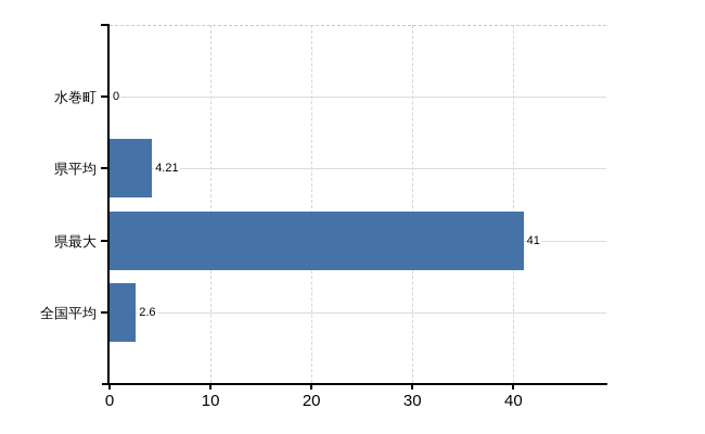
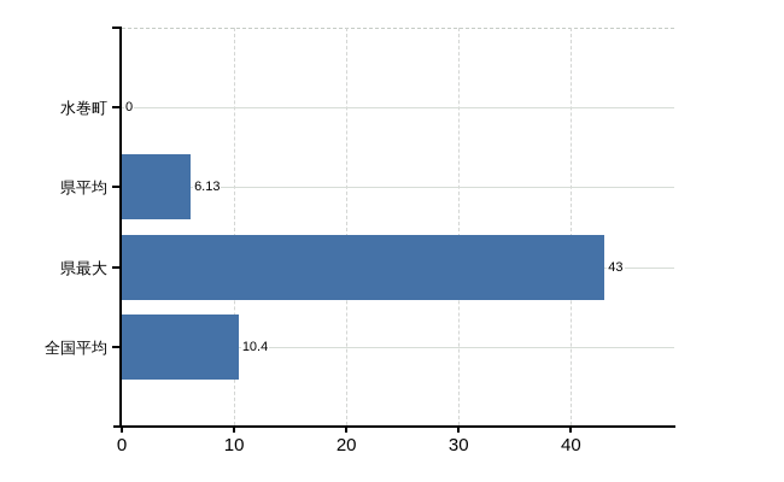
県平均: 4.21 -> 6.13
県最大: 41 -> 43
全国平均: 2.6 -> 10.4
